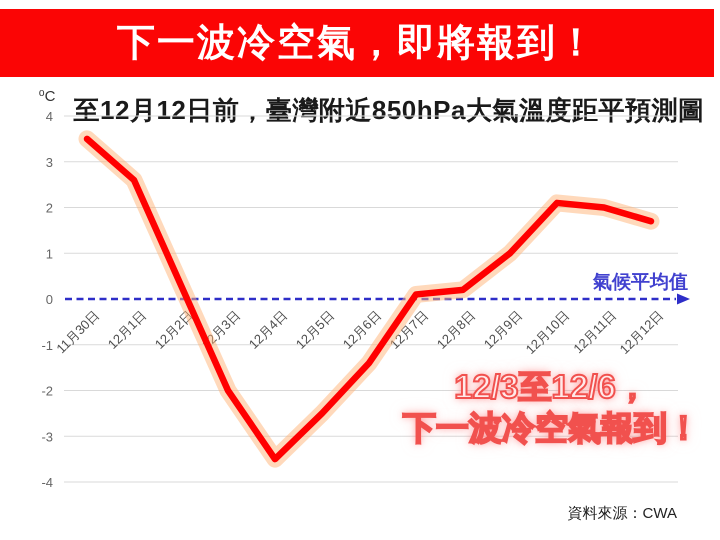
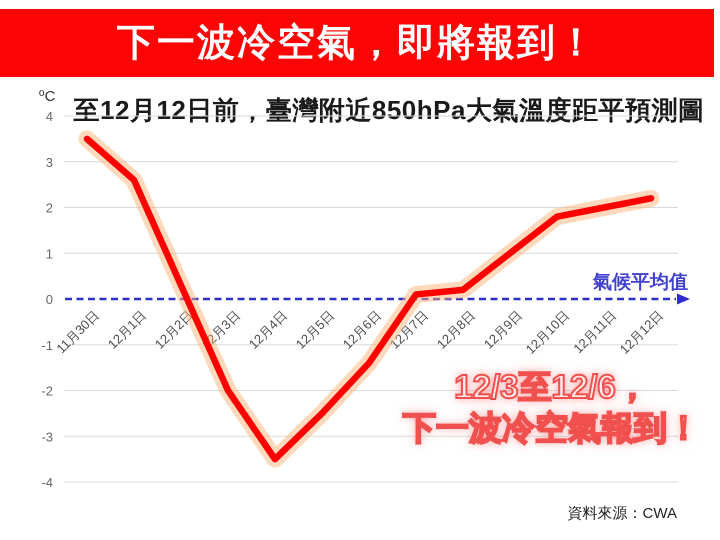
12月10日: 2.1 -> 1.8
12月12日: 1.7 -> 2.2
